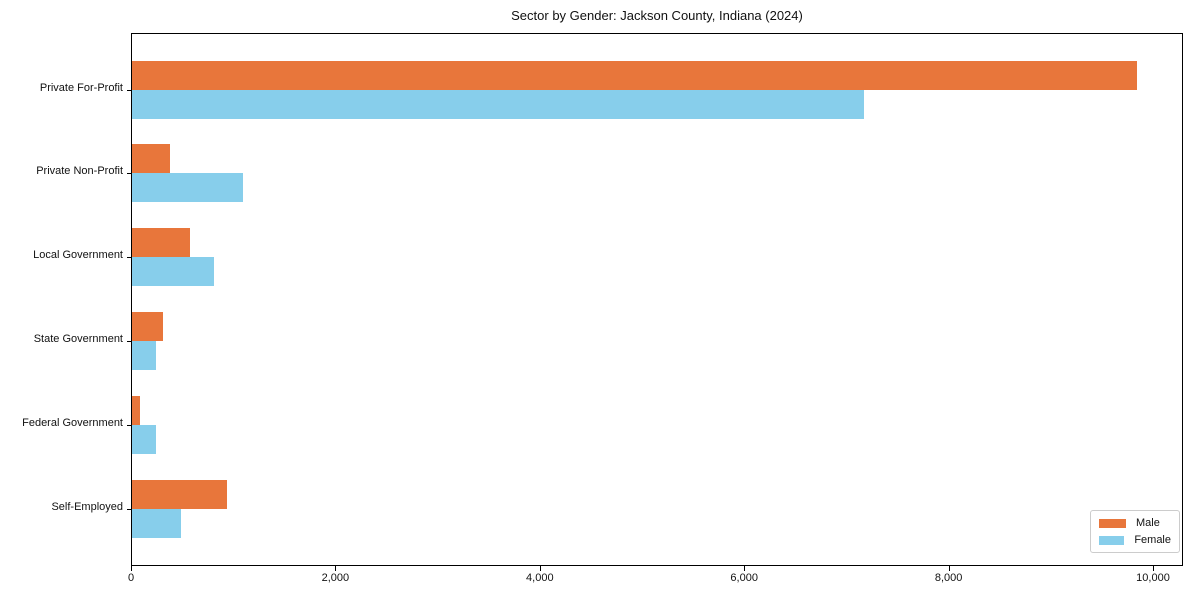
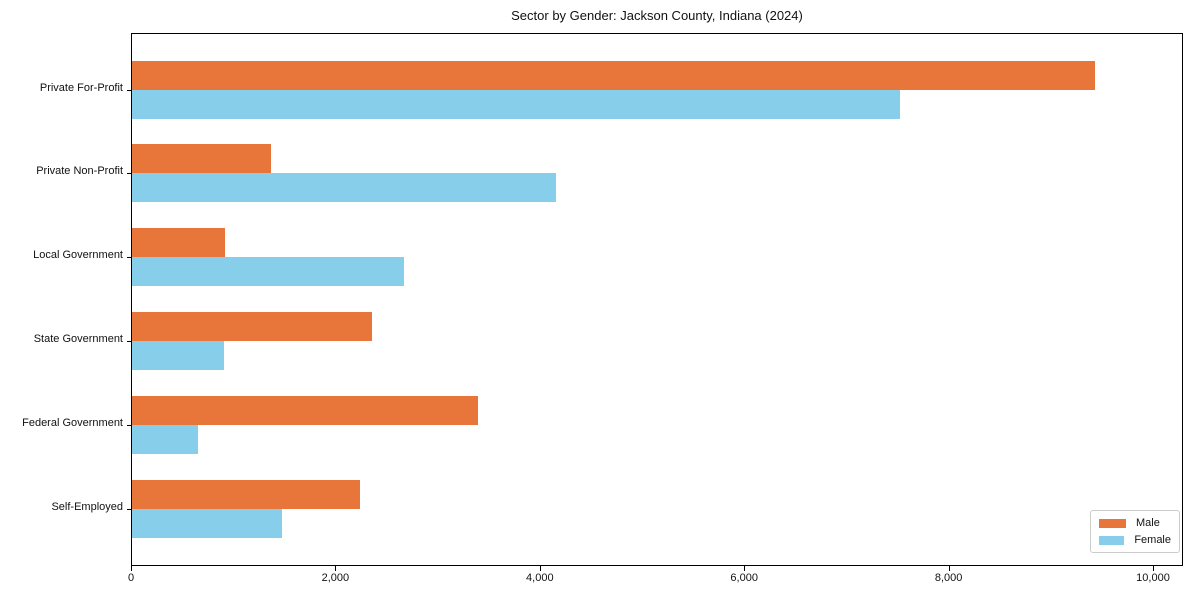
Male/Private For-Profit: 9830 -> 9420
Female/Private For-Profit: 7160 -> 7510
Male/Private Non-Profit: 380 -> 1360
Female/Private Non-Profit: 1090 -> 4150
Male/Local Government: 560 -> 910
Female/Local Government: 800 -> 2660
Male/State Government: 300 -> 2350
Female/State Government: 240 -> 900
Male/Federal Government: 80 -> 3390
Female/Federal Government: 240 -> 650
Male/Self-Employed: 930 -> 2230
Female/Self-Employed: 480 -> 1470
